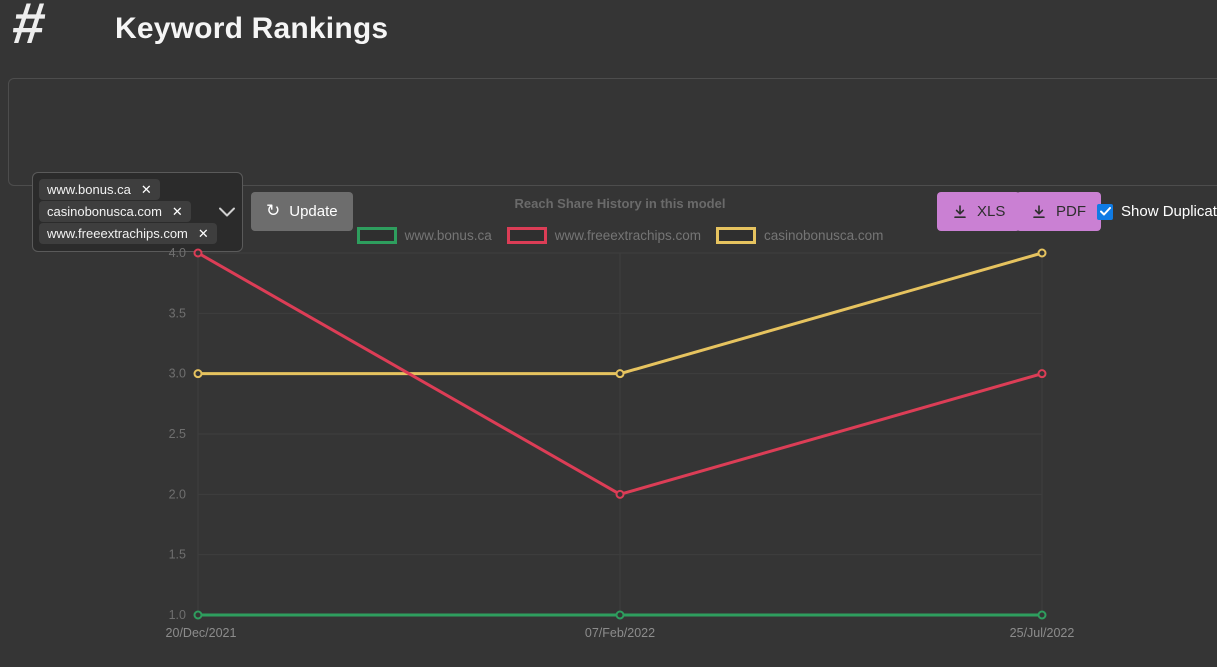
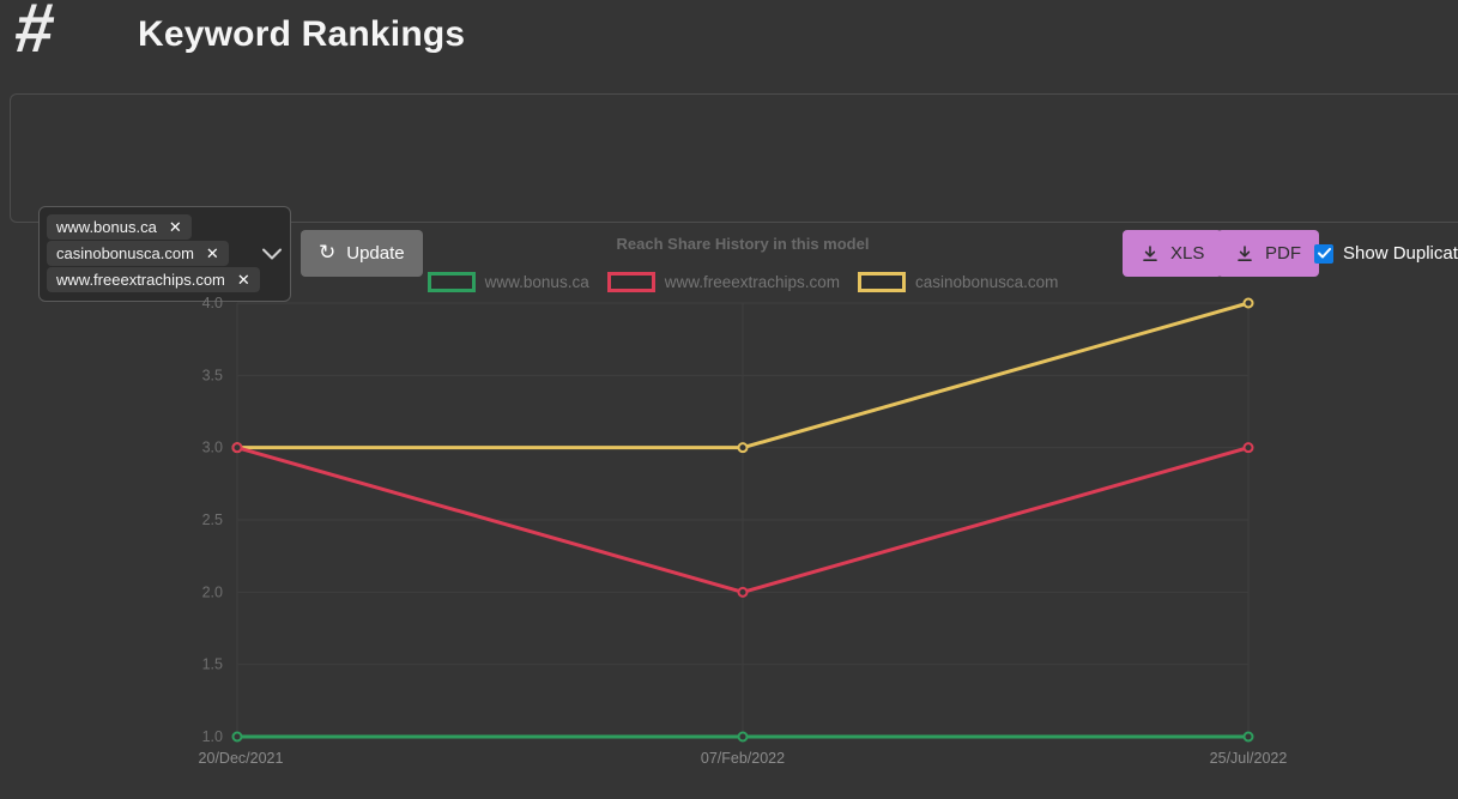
www.freeextrachips.com/20/Dec/2021: 4 -> 3
